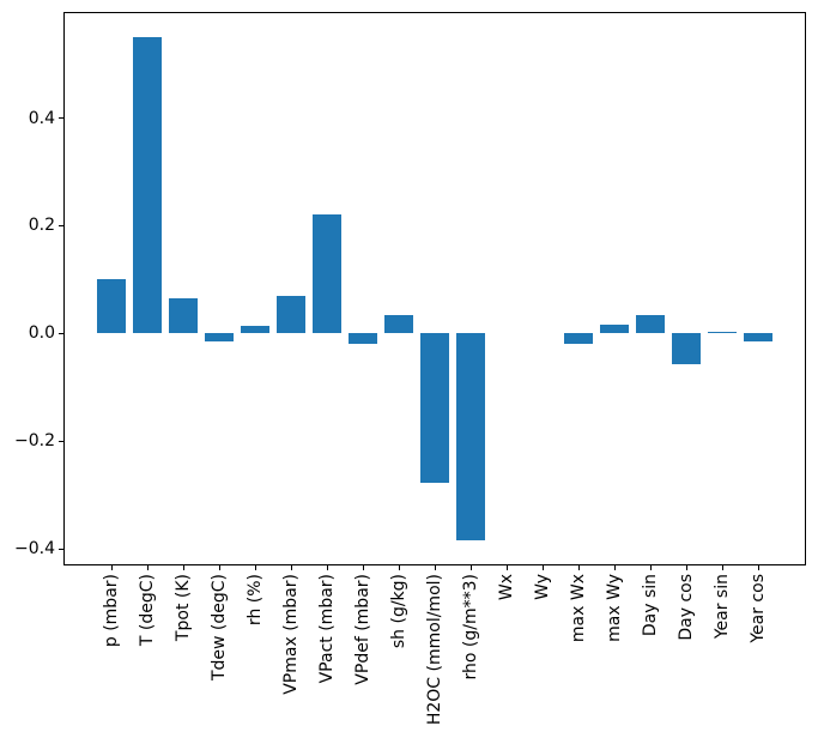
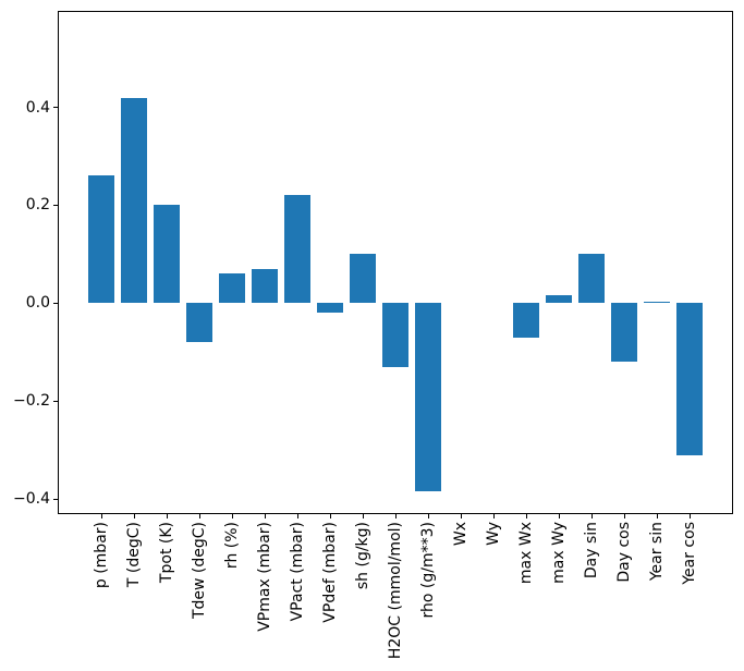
p (mbar): 0.10 -> 0.26
T (degC): 0.55 -> 0.42
Tpot (K): 0.07 -> 0.20
Tdew (degC): -0.01 -> -0.08
rh (%): 0.01 -> 0.06
sh (g/kg): 0.04 -> 0.10
H2OC (mmol/mol): -0.28 -> -0.13
max Wx: -0.02 -> -0.07
Day sin: 0.04 -> 0.10
Day cos: -0.06 -> -0.12
Year cos: -0.01 -> -0.31
